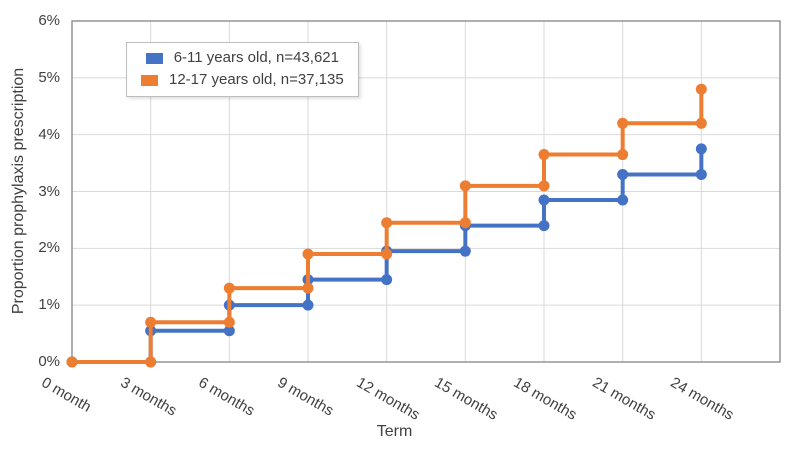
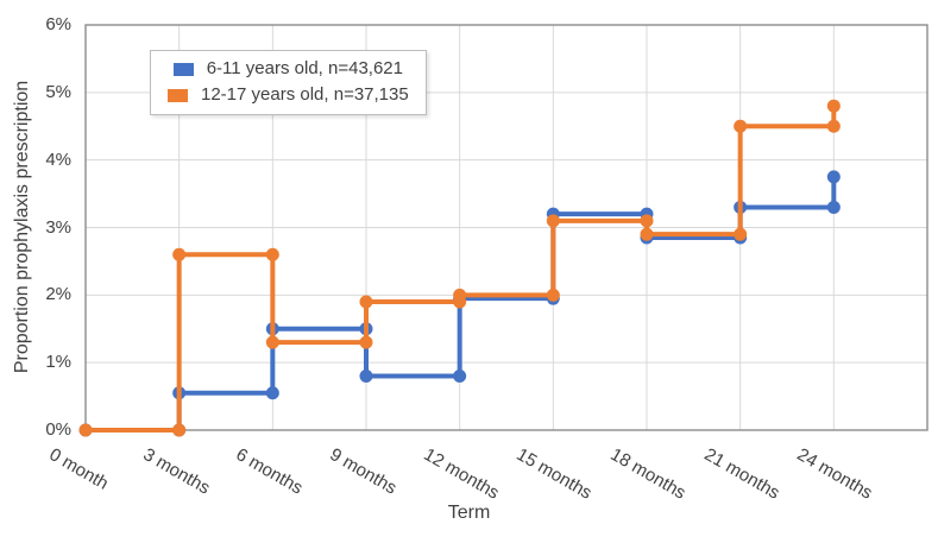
12-17 years old, n=37,135/3 months: 0.7% -> 2.6%
6-11 years old, n=43,621/6 months: 1.0% -> 1.5%
6-11 years old, n=43,621/9 months: 1.4% -> 0.8%
12-17 years old, n=37,135/12 months: 2.5% -> 2.0%
6-11 years old, n=43,621/15 months: 2.4% -> 3.2%
12-17 years old, n=37,135/18 months: 3.6% -> 2.9%
12-17 years old, n=37,135/21 months: 4.2% -> 4.5%
